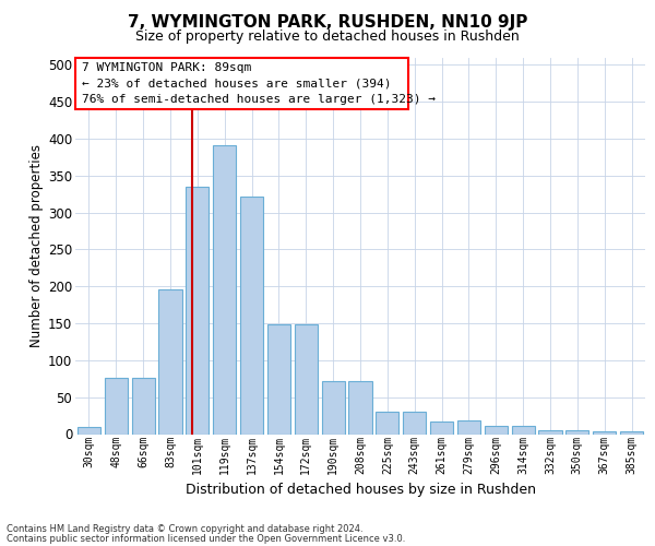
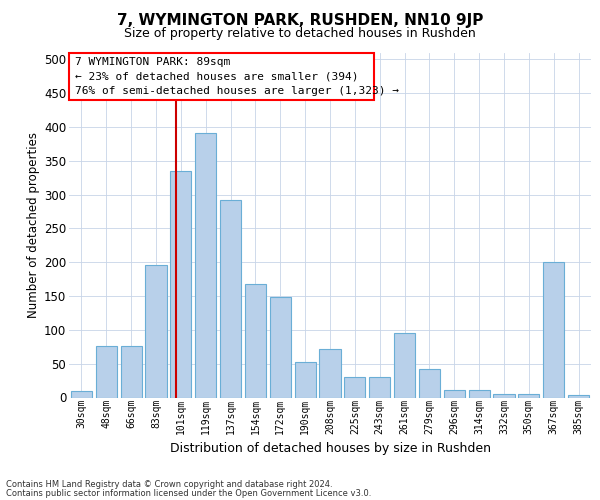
137sqm: 321 -> 292
154sqm: 149 -> 168
190sqm: 72 -> 52
261sqm: 17 -> 96
279sqm: 19 -> 42
367sqm: 3 -> 200
